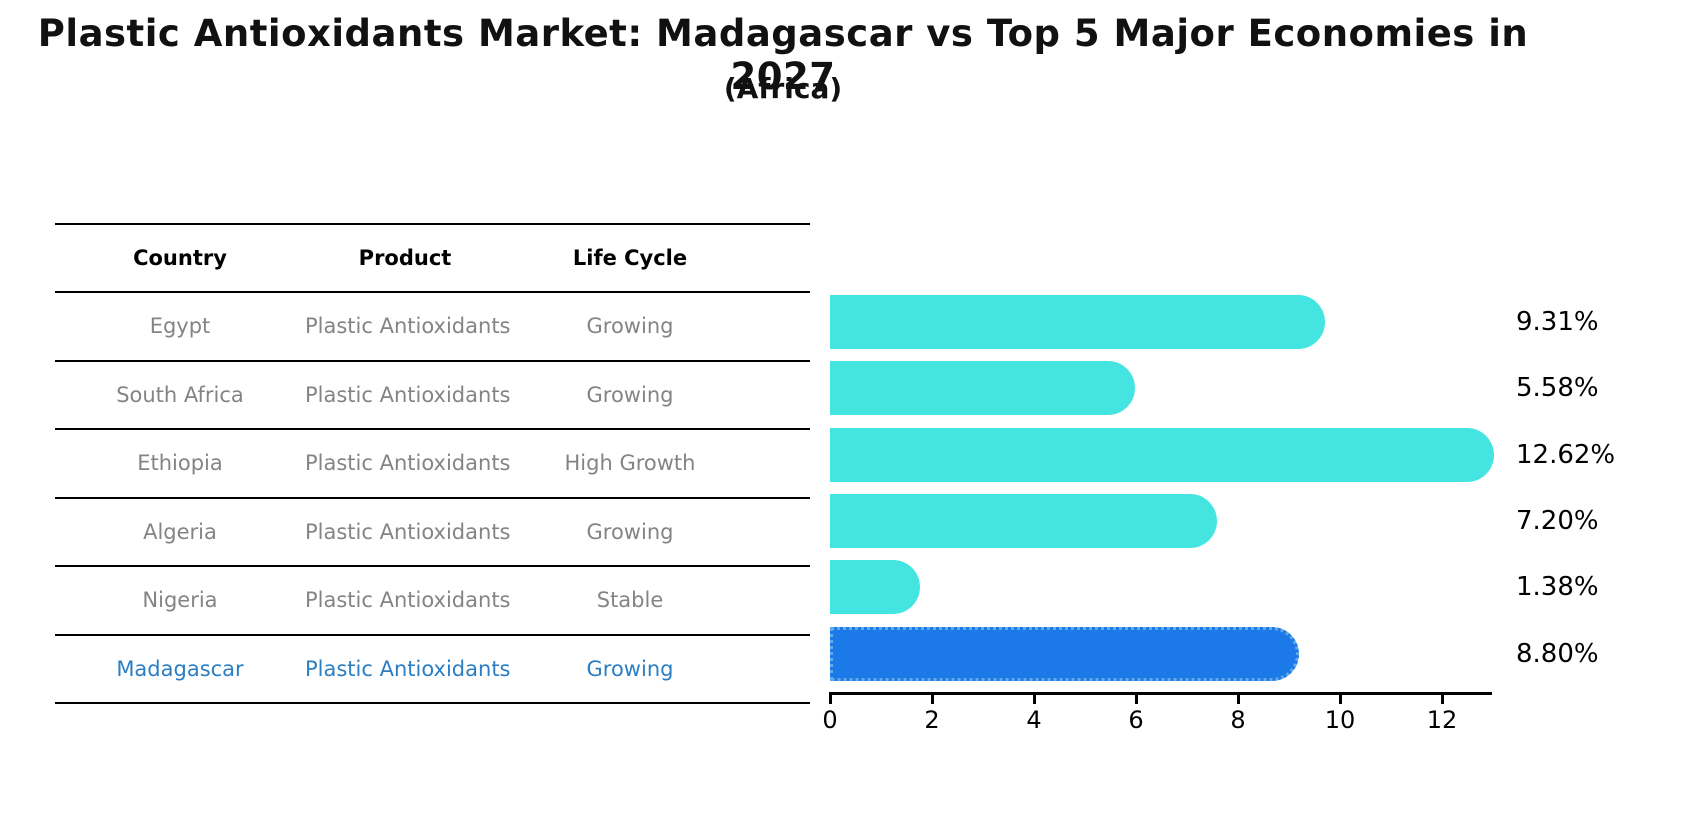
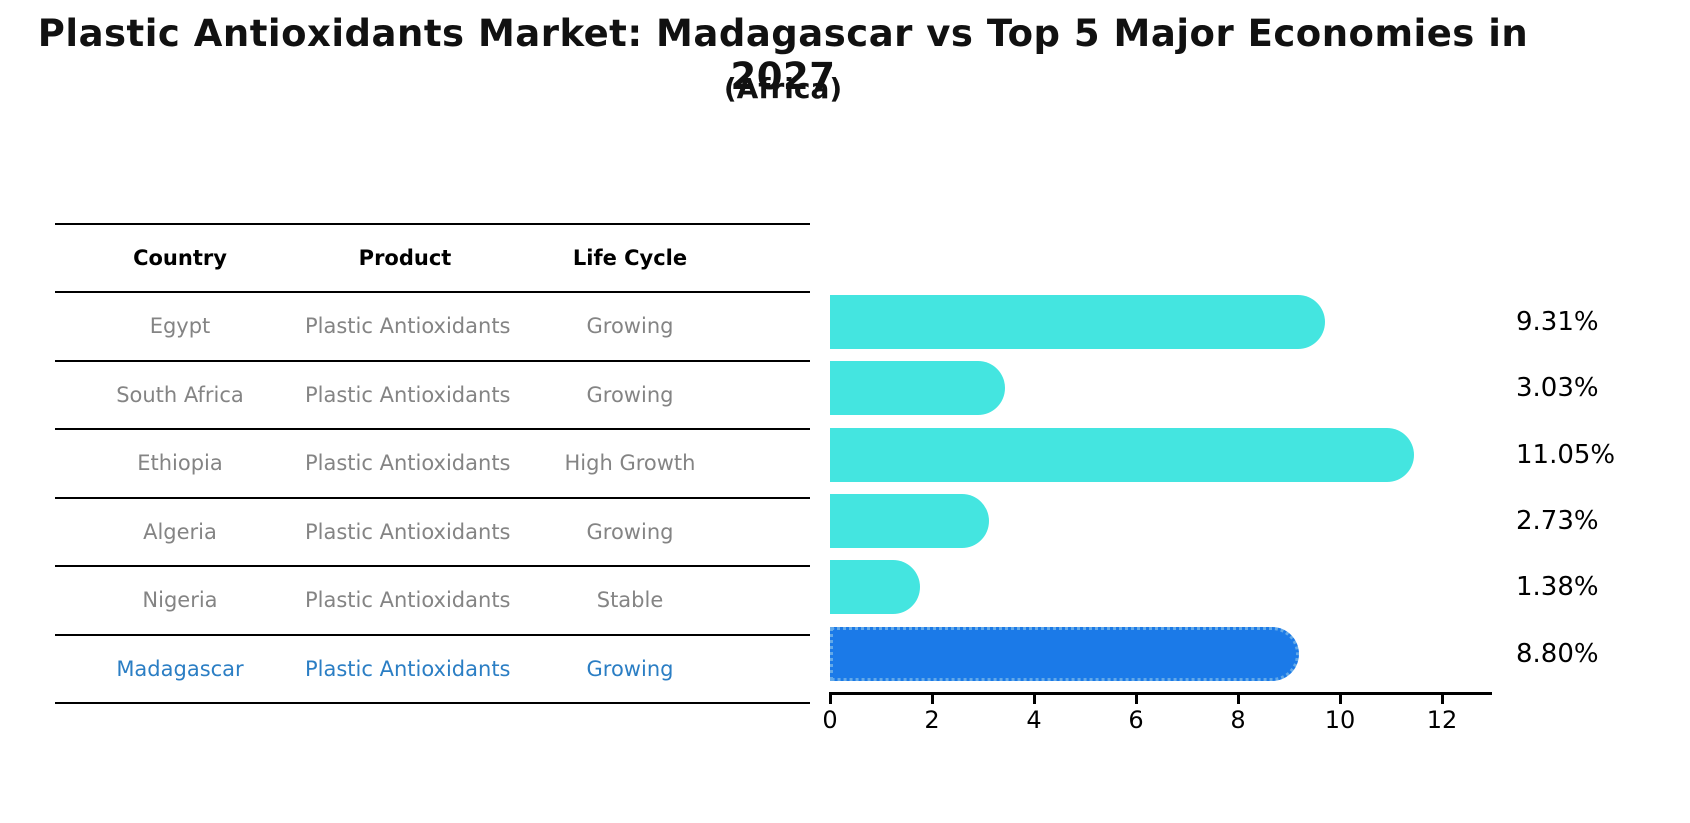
South Africa: 5.58% -> 3.03%
Ethiopia: 12.62% -> 11.05%
Algeria: 7.20% -> 2.73%
